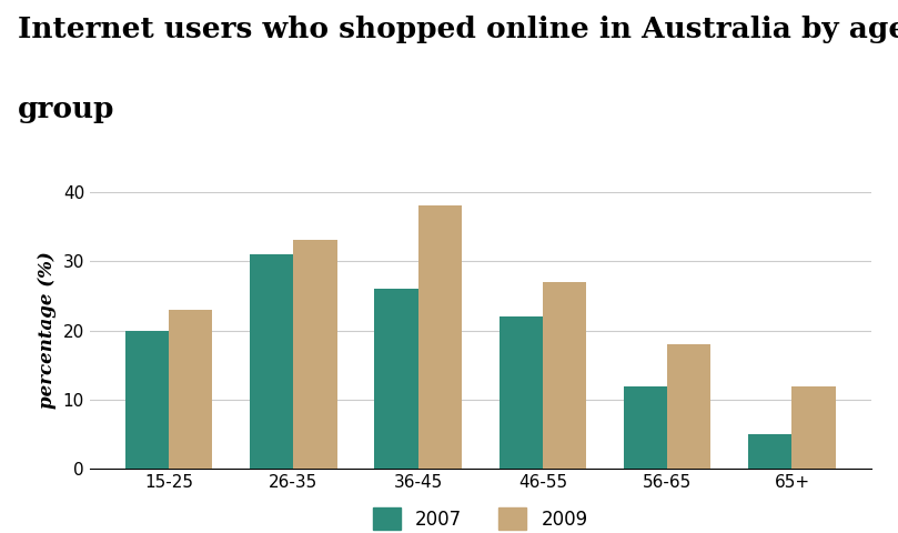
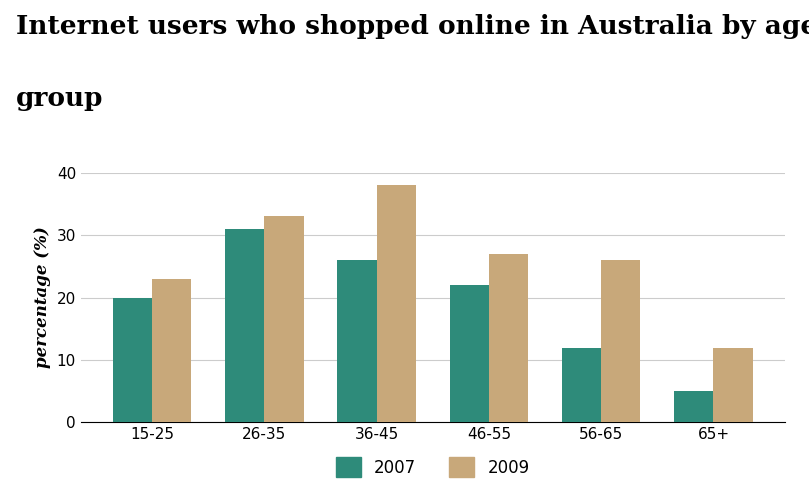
2009/56-65: 18 -> 26
